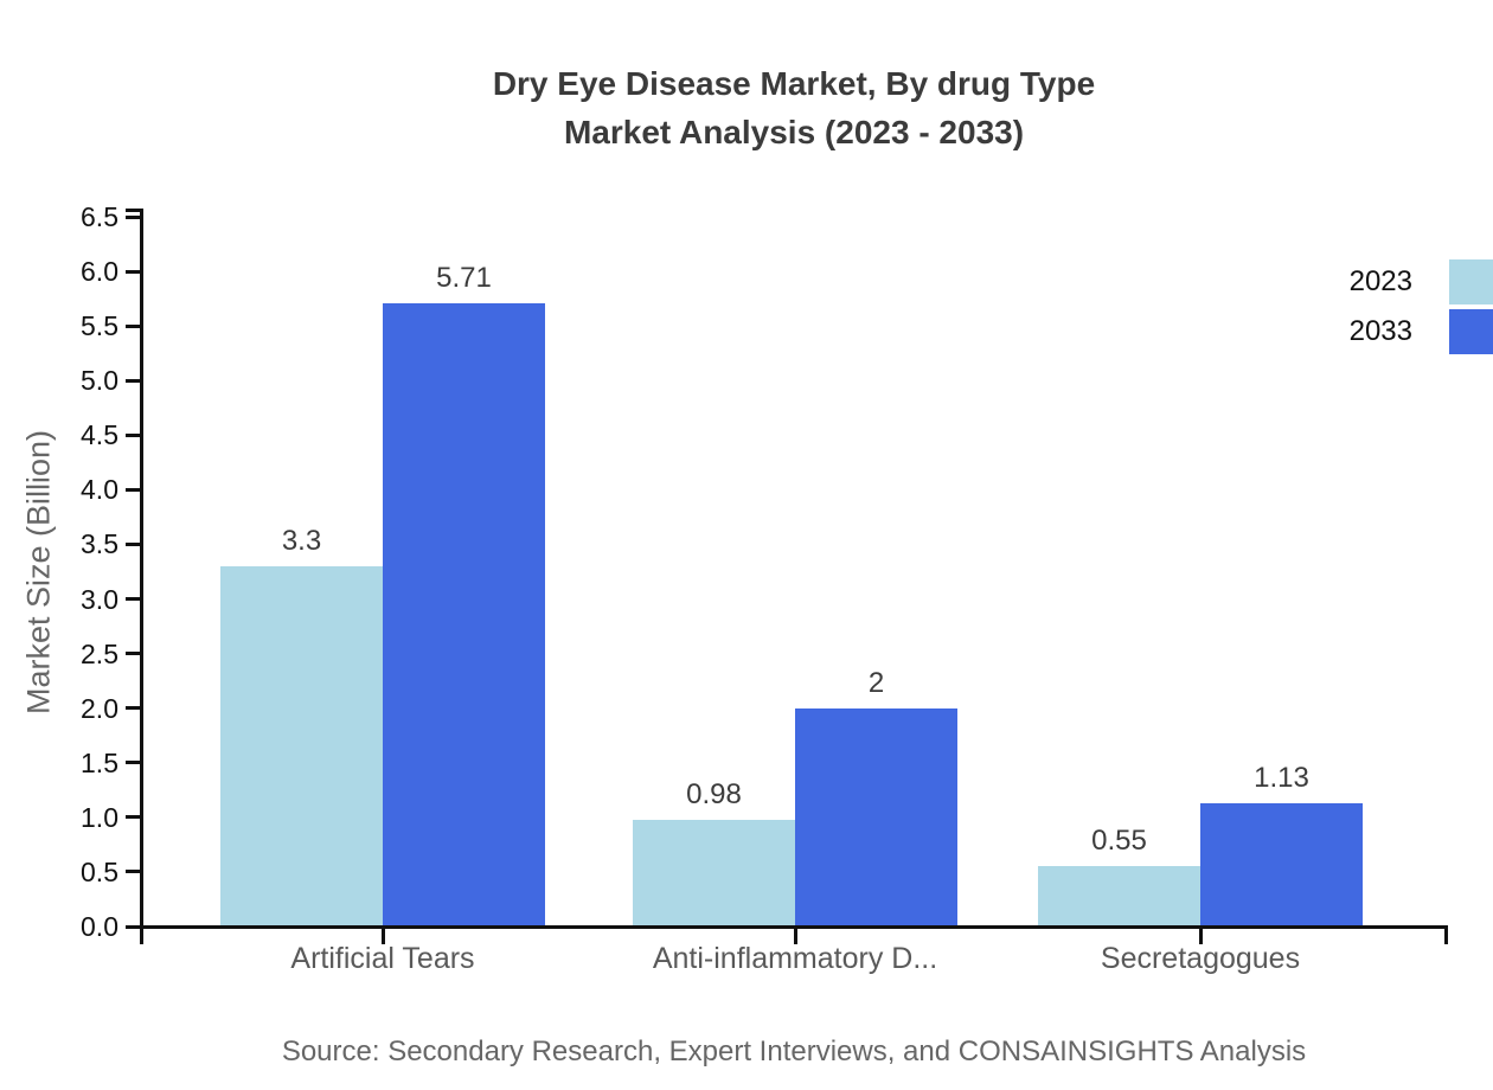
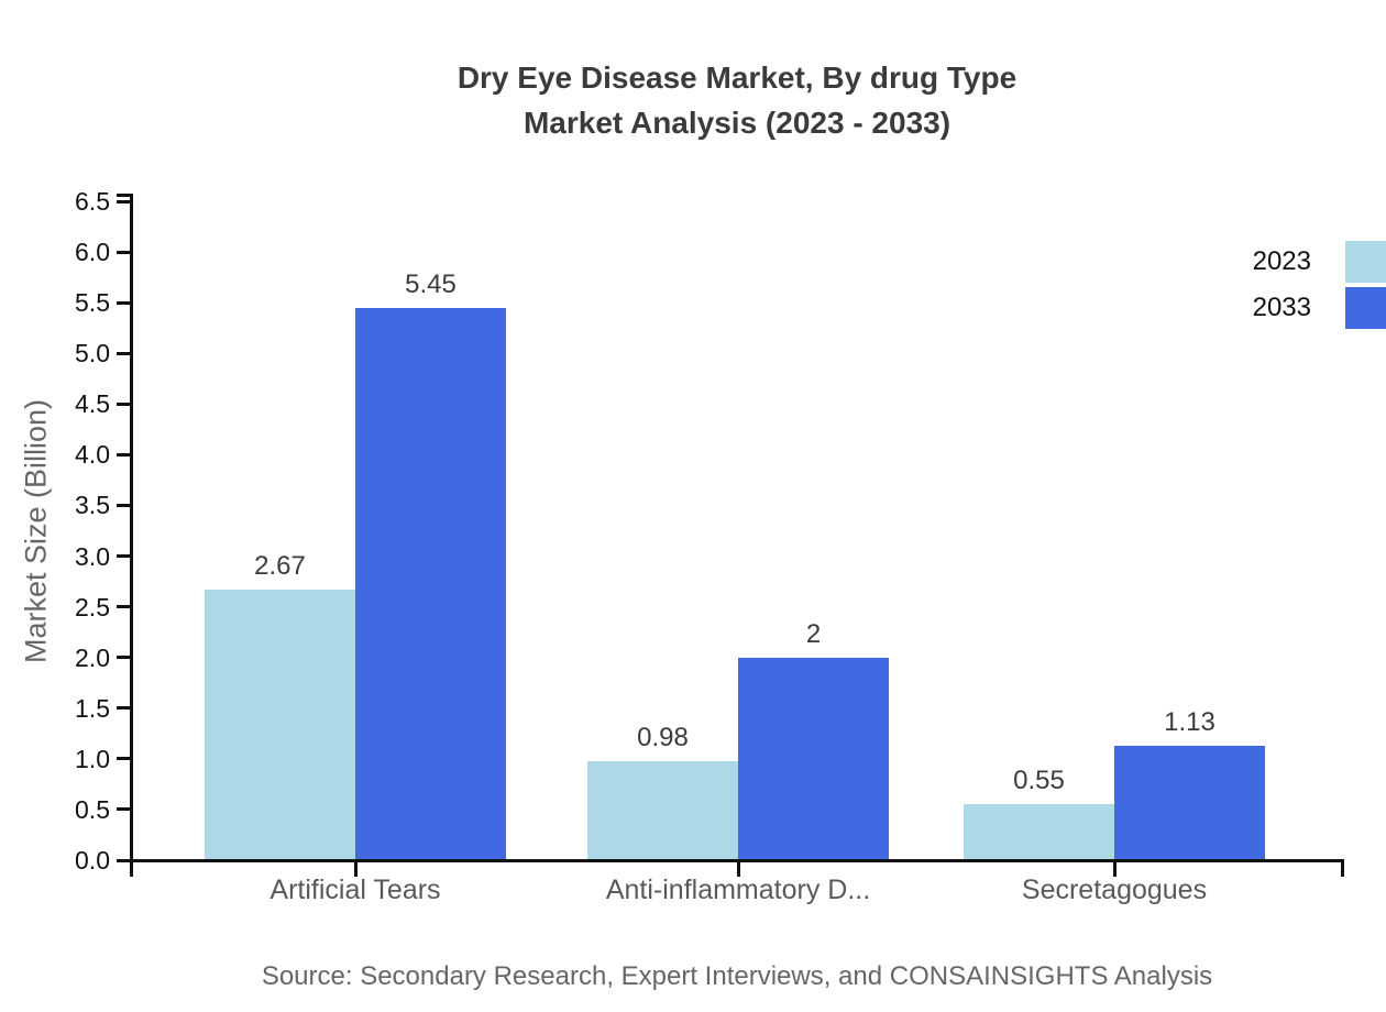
2023/Artificial Tears: 3.3 -> 2.67
2033/Artificial Tears: 5.71 -> 5.45
